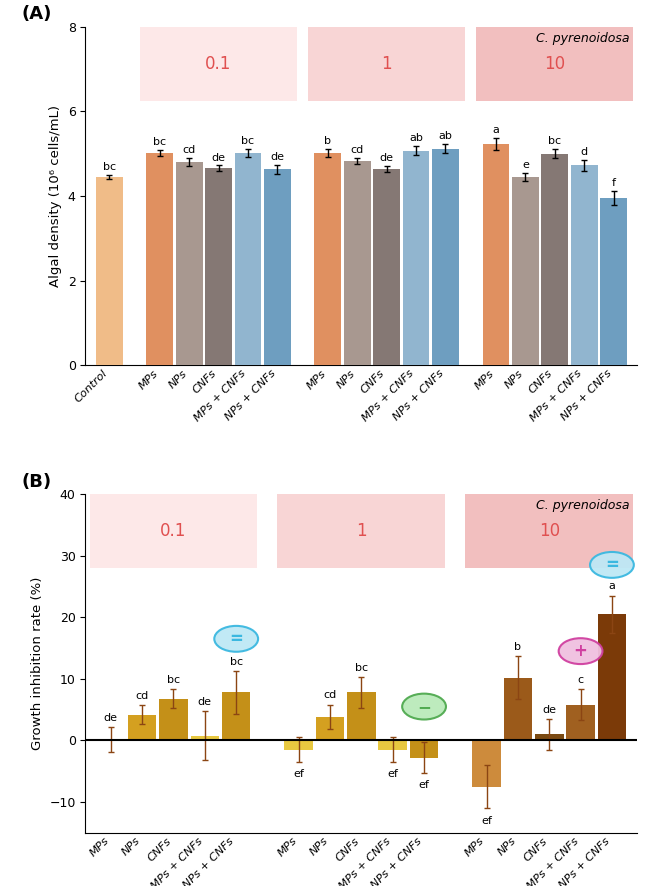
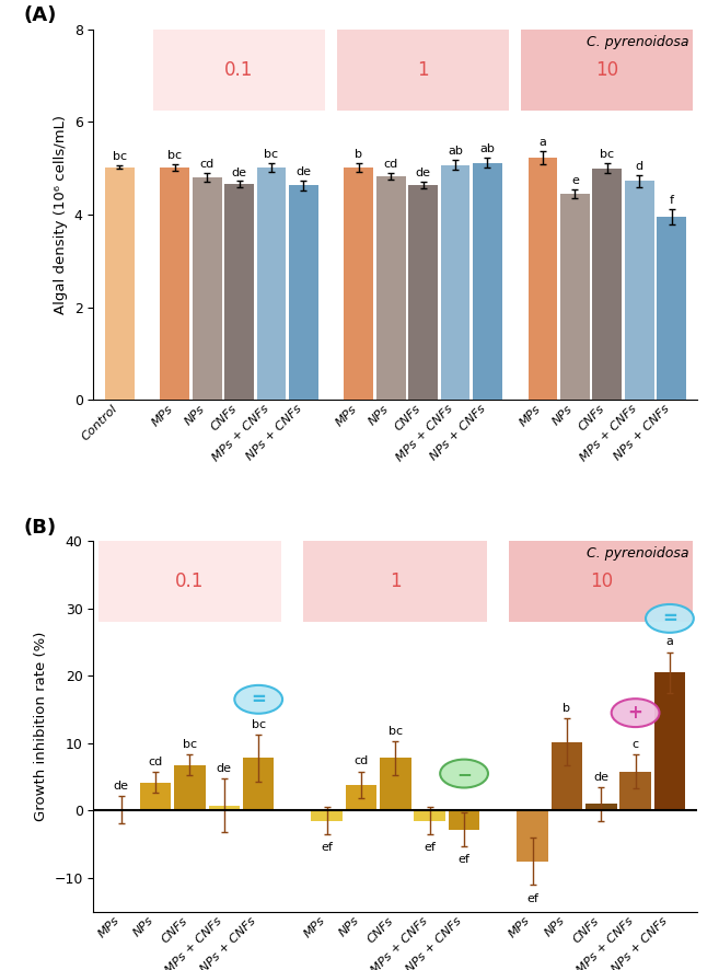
Control: 4.45 -> 5.02
